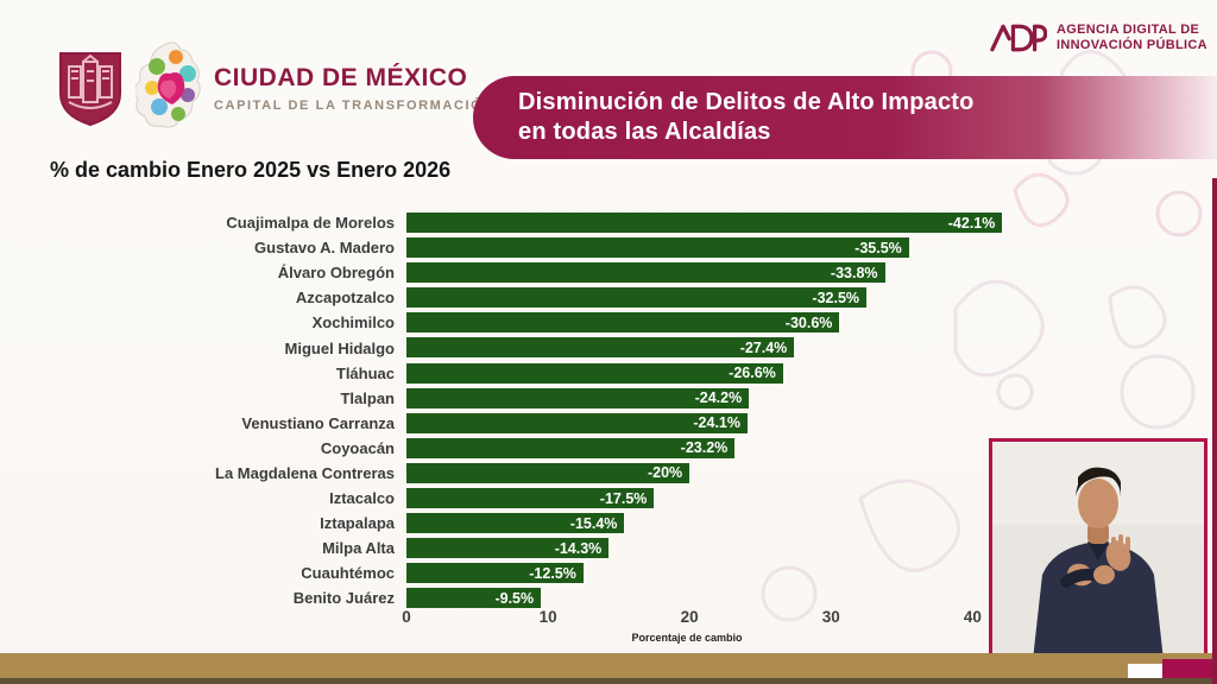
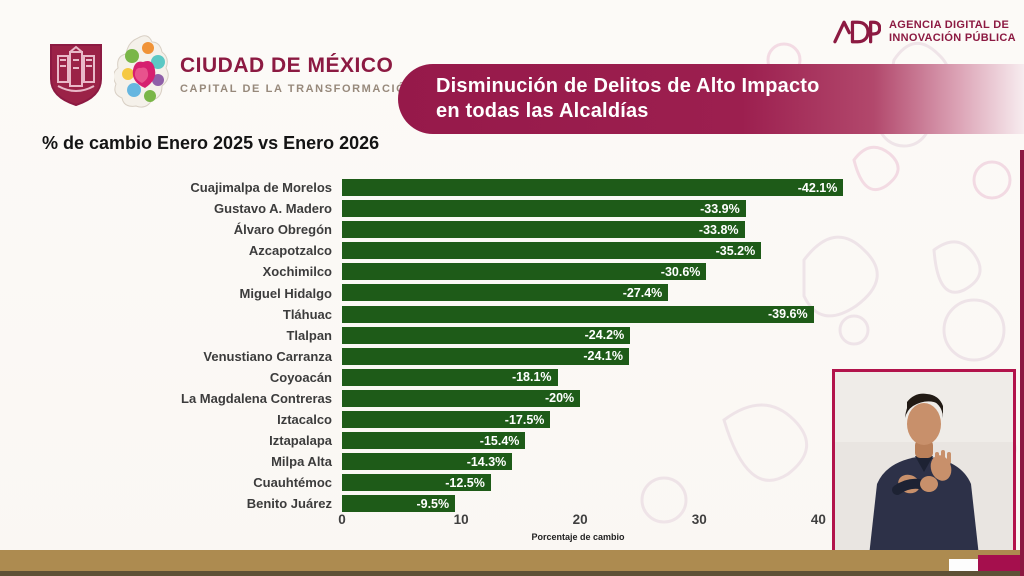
Gustavo A. Madero: -35.5% -> -33.9%
Azcapotzalco: -32.5% -> -35.2%
Tláhuac: -26.6% -> -39.6%
Coyoacán: -23.2% -> -18.1%
